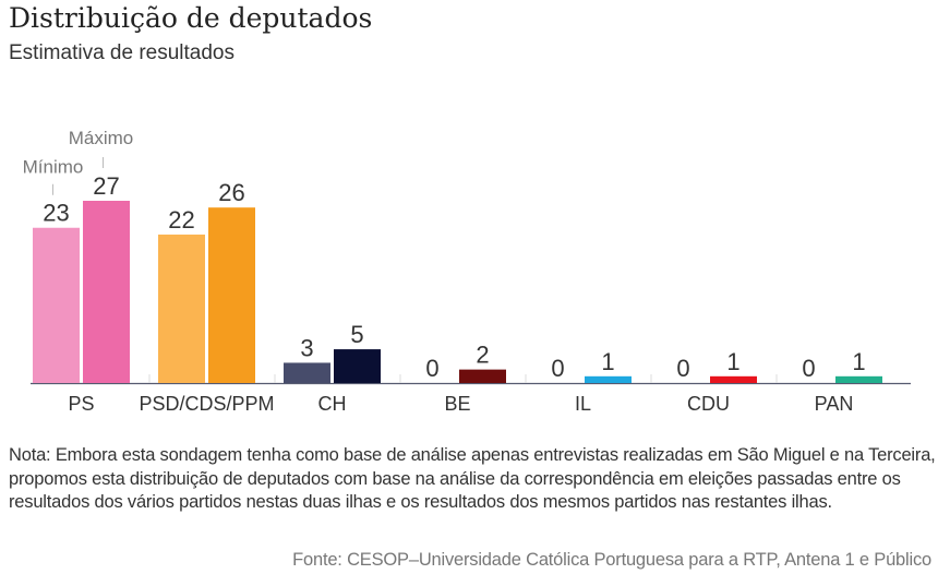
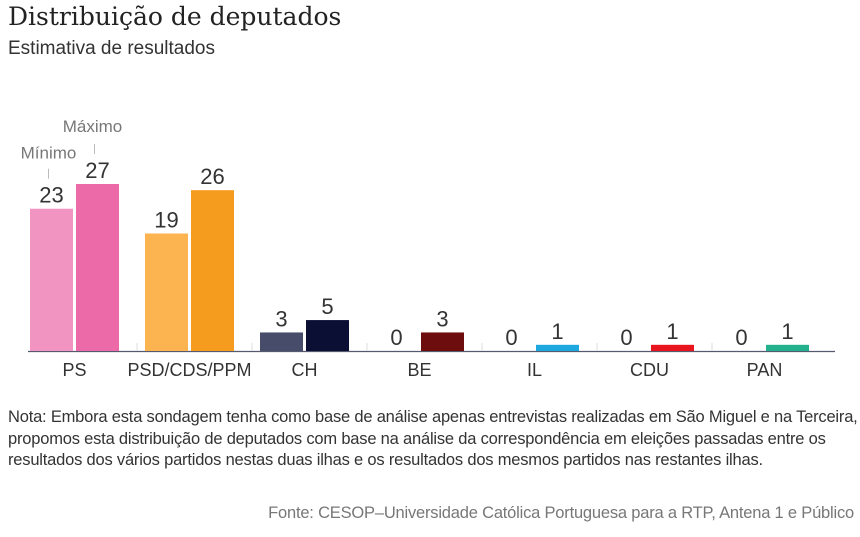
Mínimo/PSD/CDS/PPM: 22 -> 19
Máximo/BE: 2 -> 3
